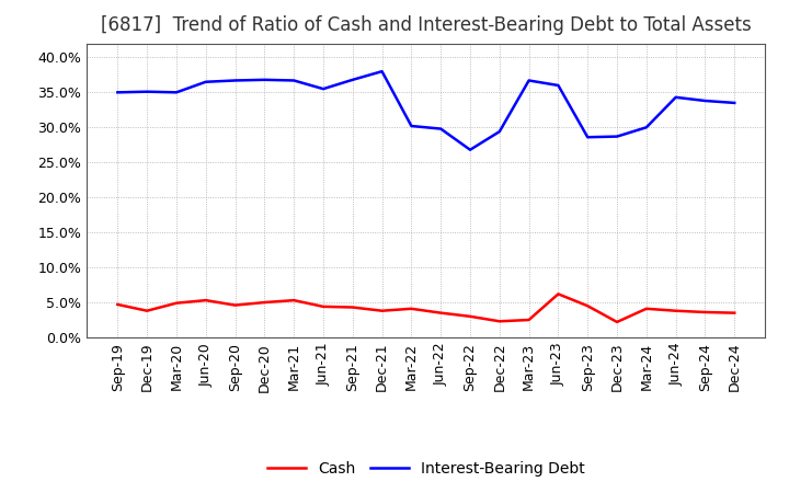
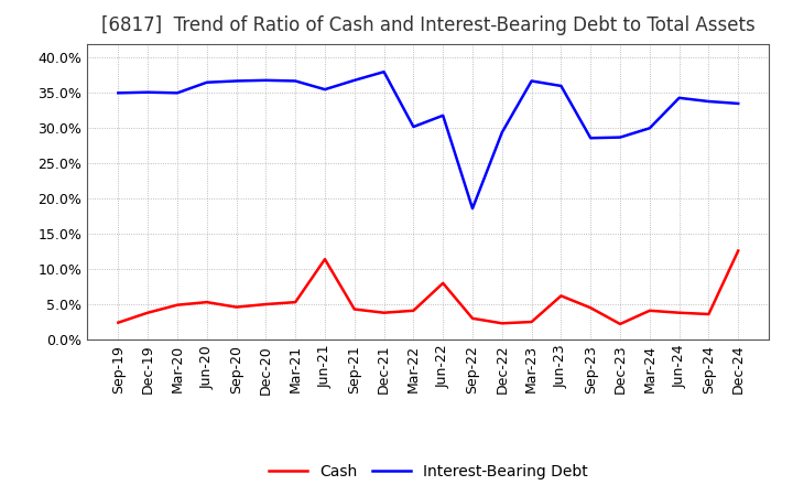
Cash/Sep-19: 4.7% -> 2.4%
Cash/Jun-21: 4.4% -> 11.4%
Cash/Jun-22: 3.5% -> 8.0%
Interest-Bearing Debt/Jun-22: 29.8% -> 31.8%
Interest-Bearing Debt/Sep-22: 26.8% -> 18.6%
Cash/Dec-24: 3.5% -> 12.6%
